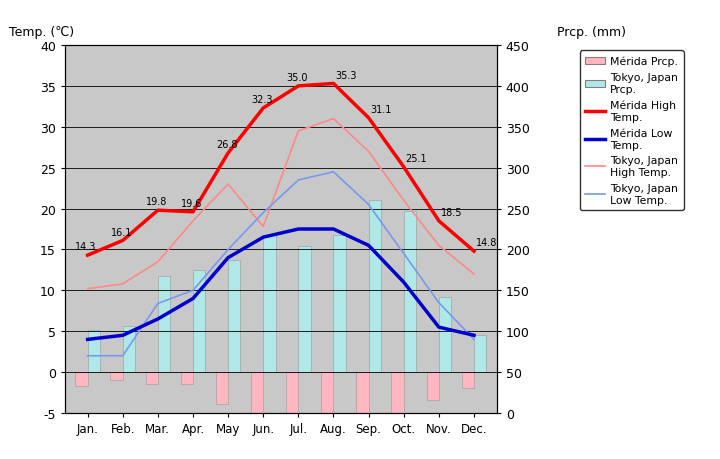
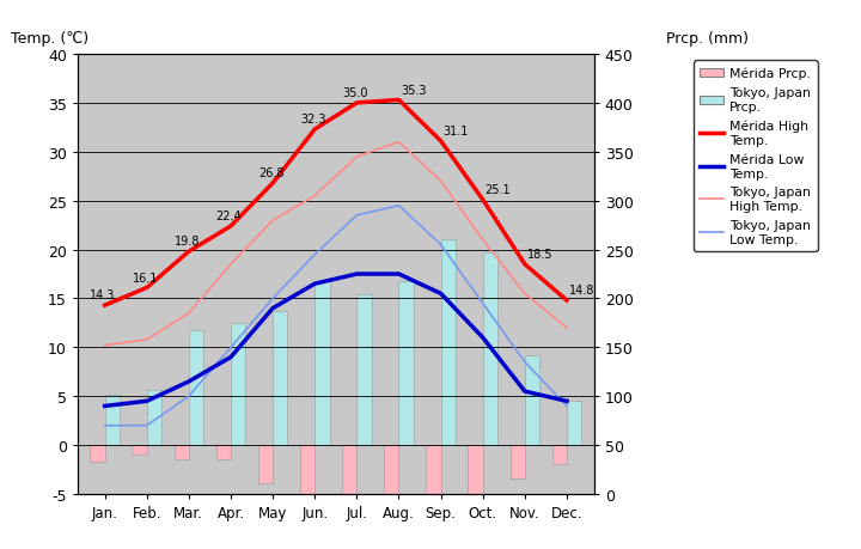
Tokyo, Japan Low Temp./Mar.: 8.4 -> 5.0
Mérida High Temp./Apr.: 19.6 -> 22.4
Tokyo, Japan High Temp./Jun.: 17.8 -> 25.5
